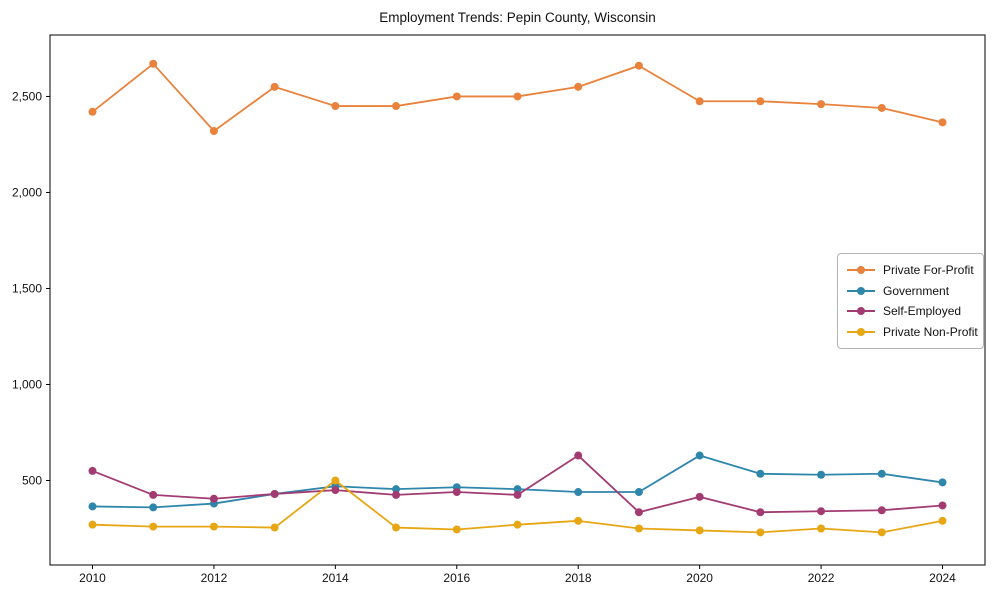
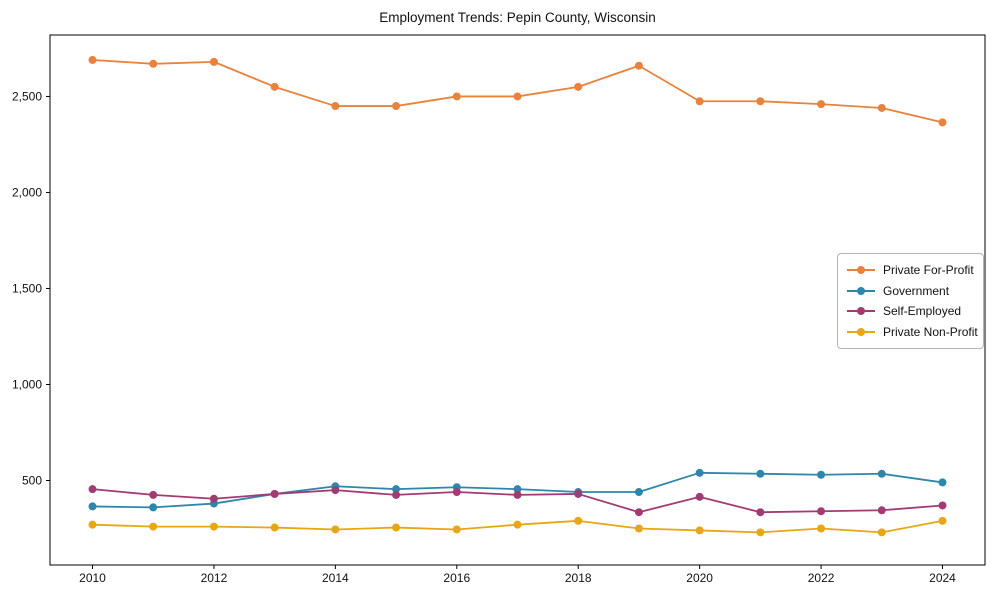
Private For-Profit/2010: 2420 -> 2690
Self-Employed/2010: 550 -> 460
Private For-Profit/2012: 2320 -> 2680
Private Non-Profit/2014: 500 -> 240
Self-Employed/2018: 630 -> 430
Government/2020: 630 -> 540
